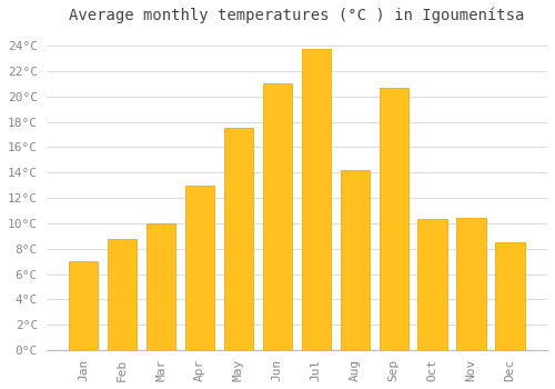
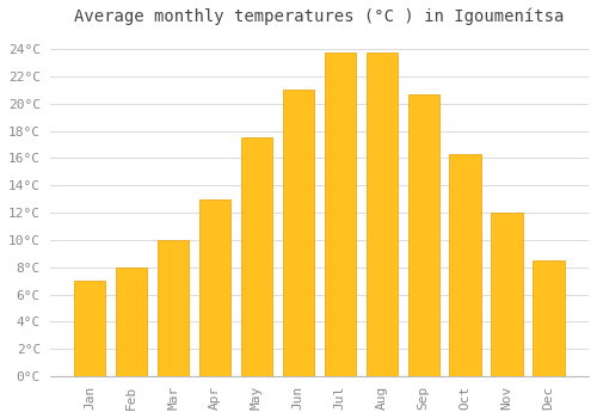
Feb: 8.8°C -> 8.0°C
Aug: 14.2°C -> 23.7°C
Oct: 10.3°C -> 16.3°C
Nov: 10.4°C -> 12.0°C
